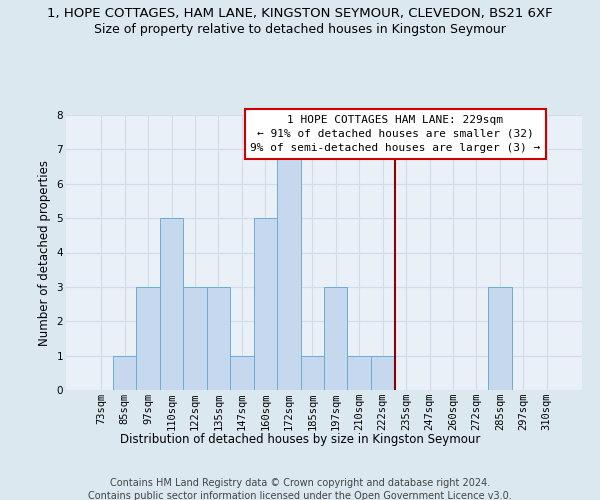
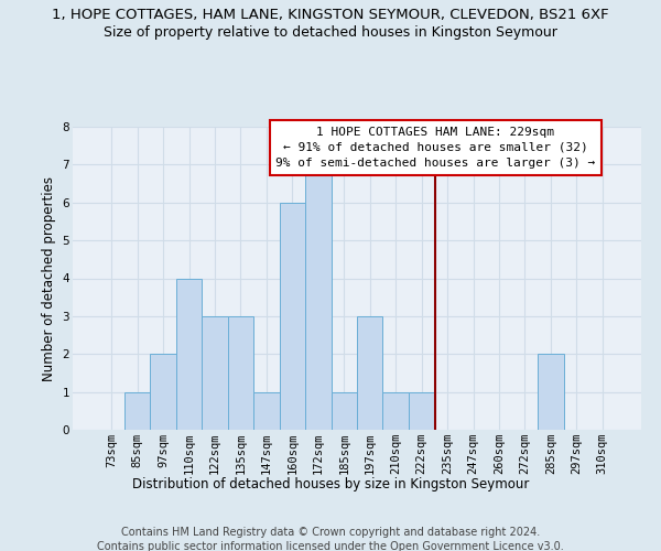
97sqm: 3 -> 2
110sqm: 5 -> 4
160sqm: 5 -> 6
285sqm: 3 -> 2
